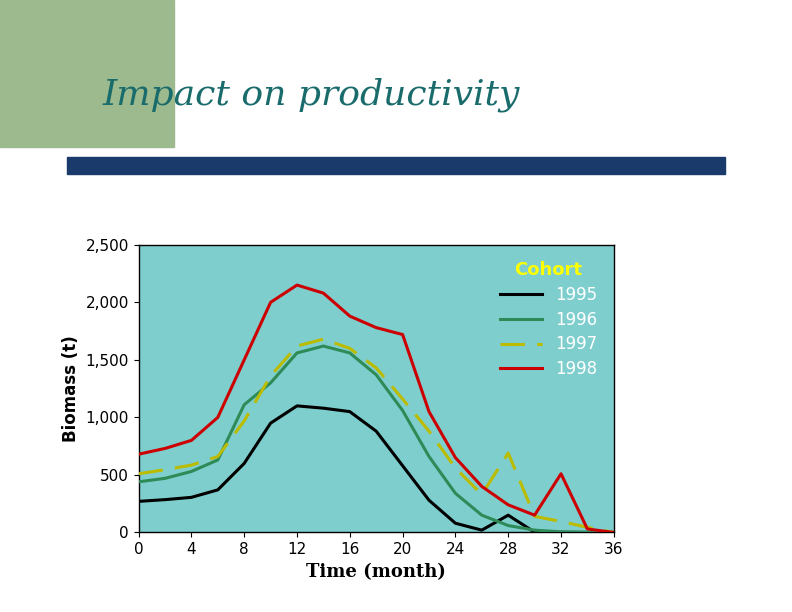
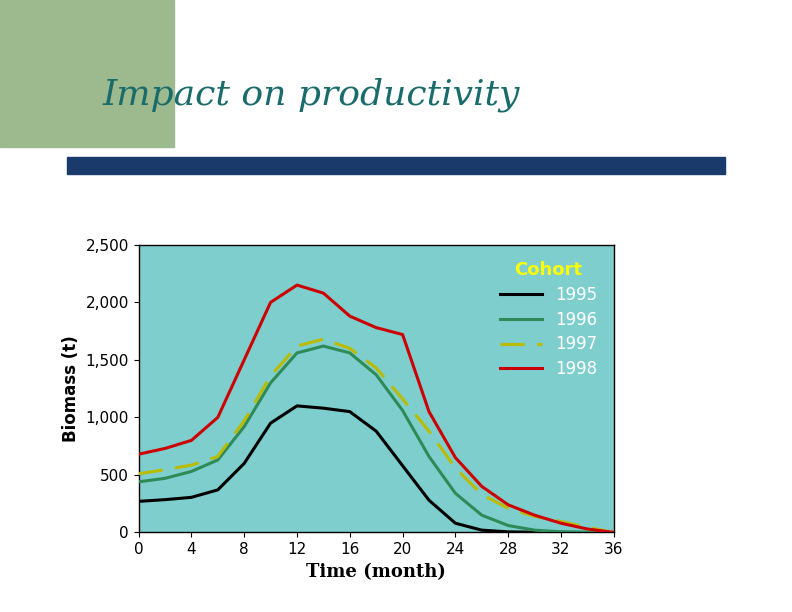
1996/8: 1,110 -> 920
1995/28: 150 -> 0
1997/28: 690 -> 210
1998/32: 510 -> 80
